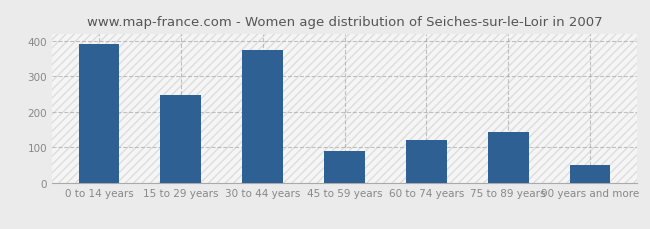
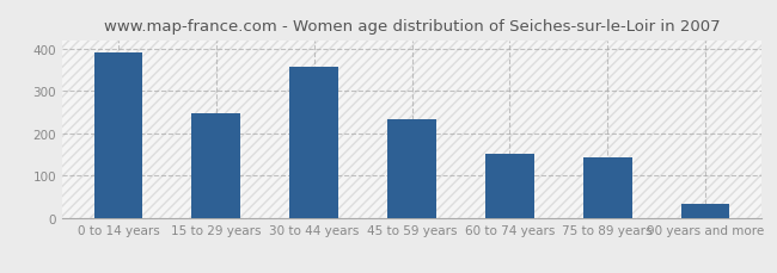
30 to 44 years: 375 -> 358
45 to 59 years: 90 -> 233
60 to 74 years: 120 -> 151
90 years and more: 50 -> 35
